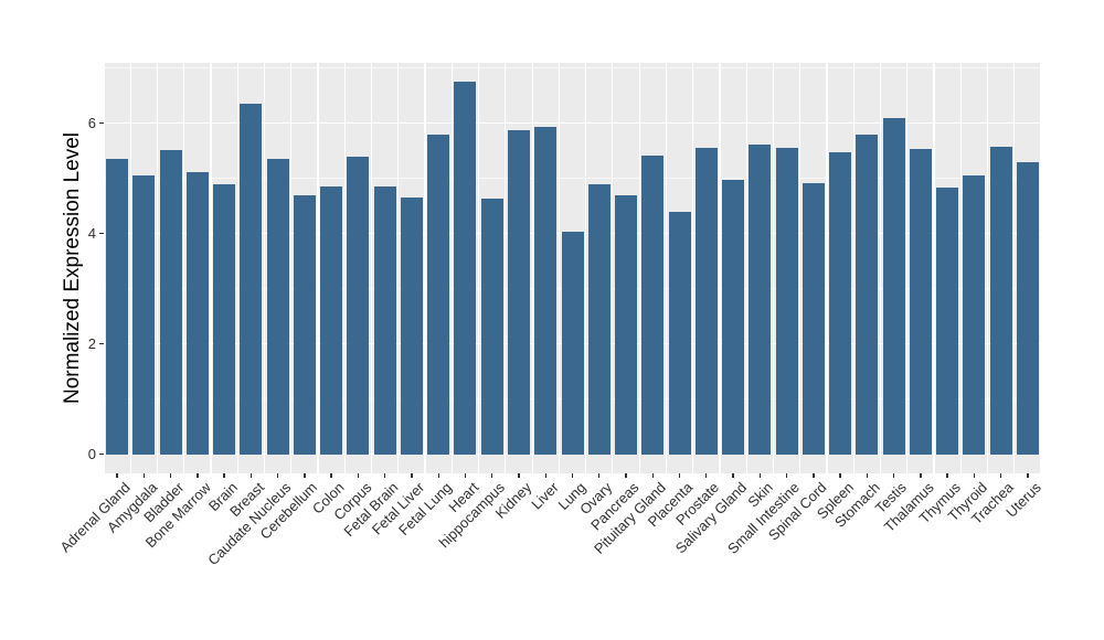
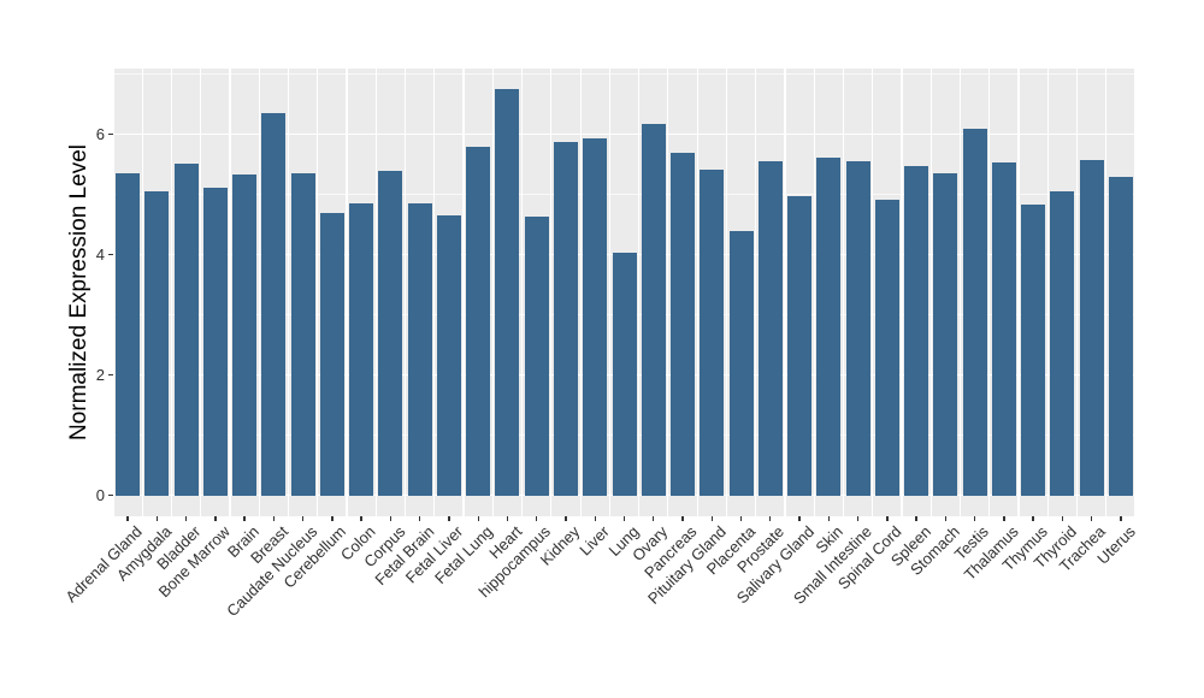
Brain: 4.9 -> 5.3
Ovary: 4.9 -> 6.2
Pancreas: 4.7 -> 5.7
Stomach: 5.8 -> 5.4
